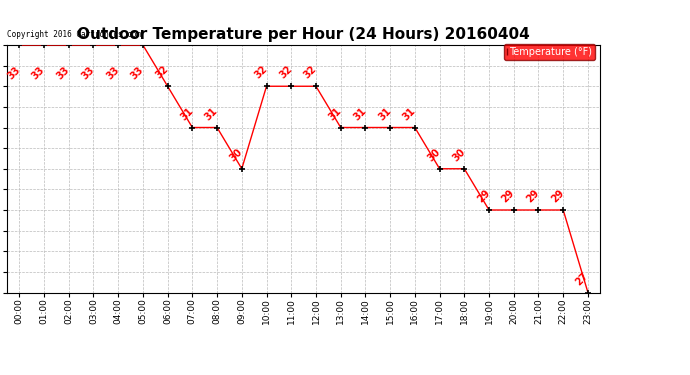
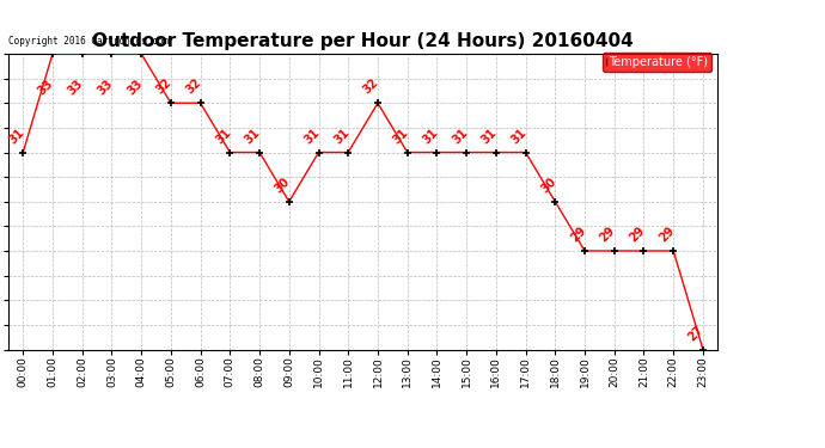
00:00: 33 -> 31
05:00: 33 -> 32
10:00: 32 -> 31
11:00: 32 -> 31
17:00: 30 -> 31
